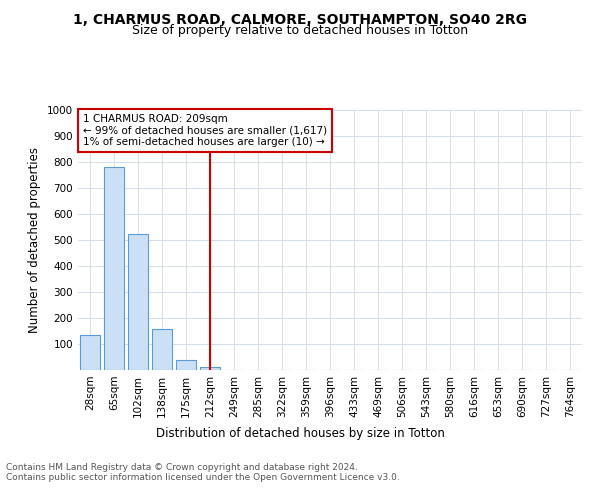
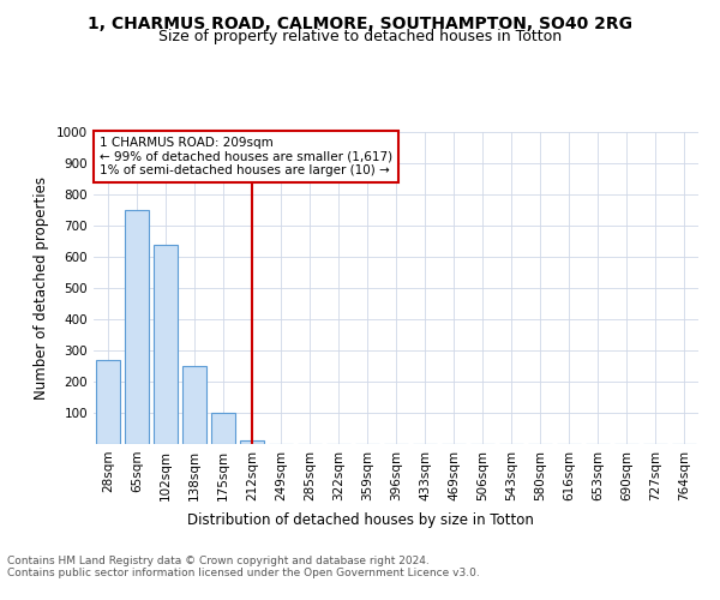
28sqm: 135 -> 270
65sqm: 780 -> 750
102sqm: 525 -> 640
138sqm: 157 -> 250
175sqm: 37 -> 100
